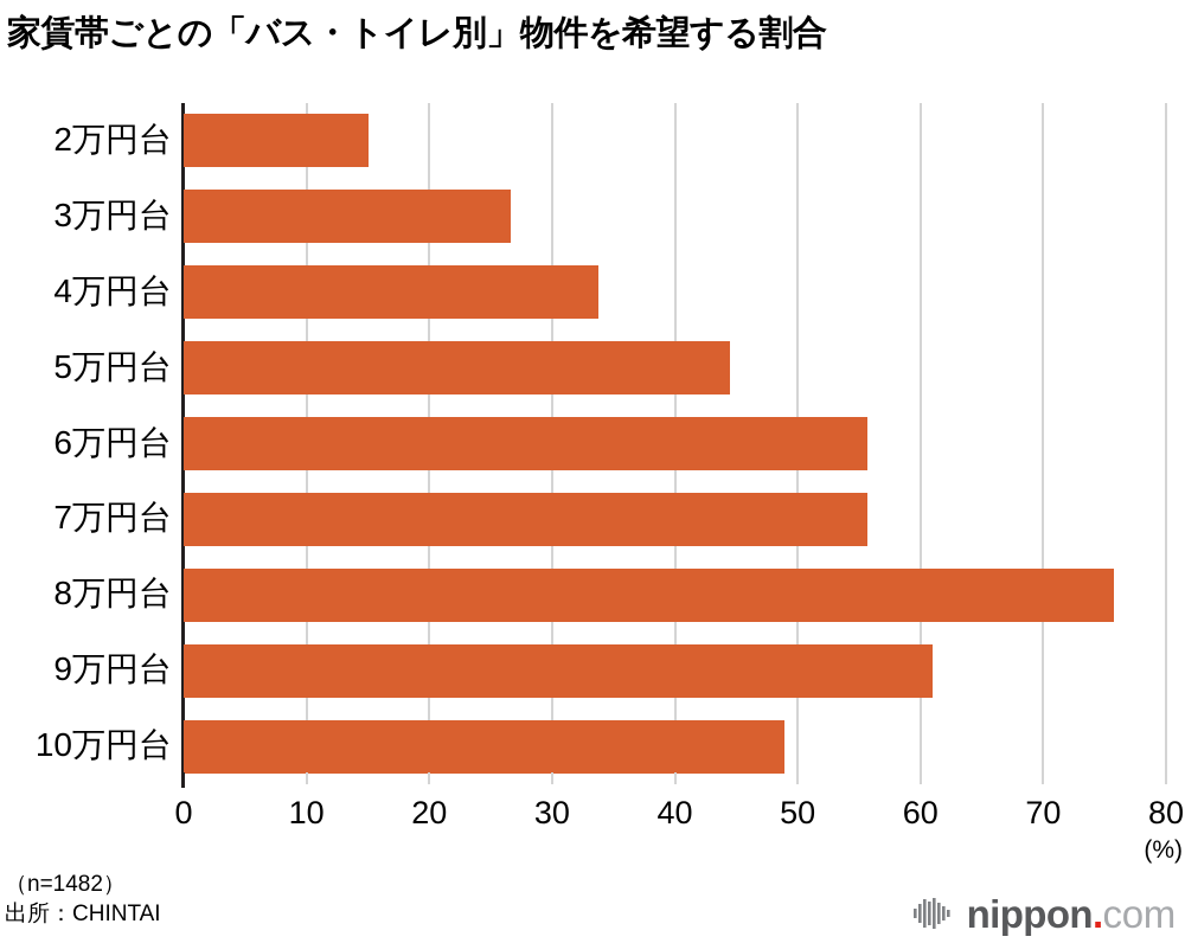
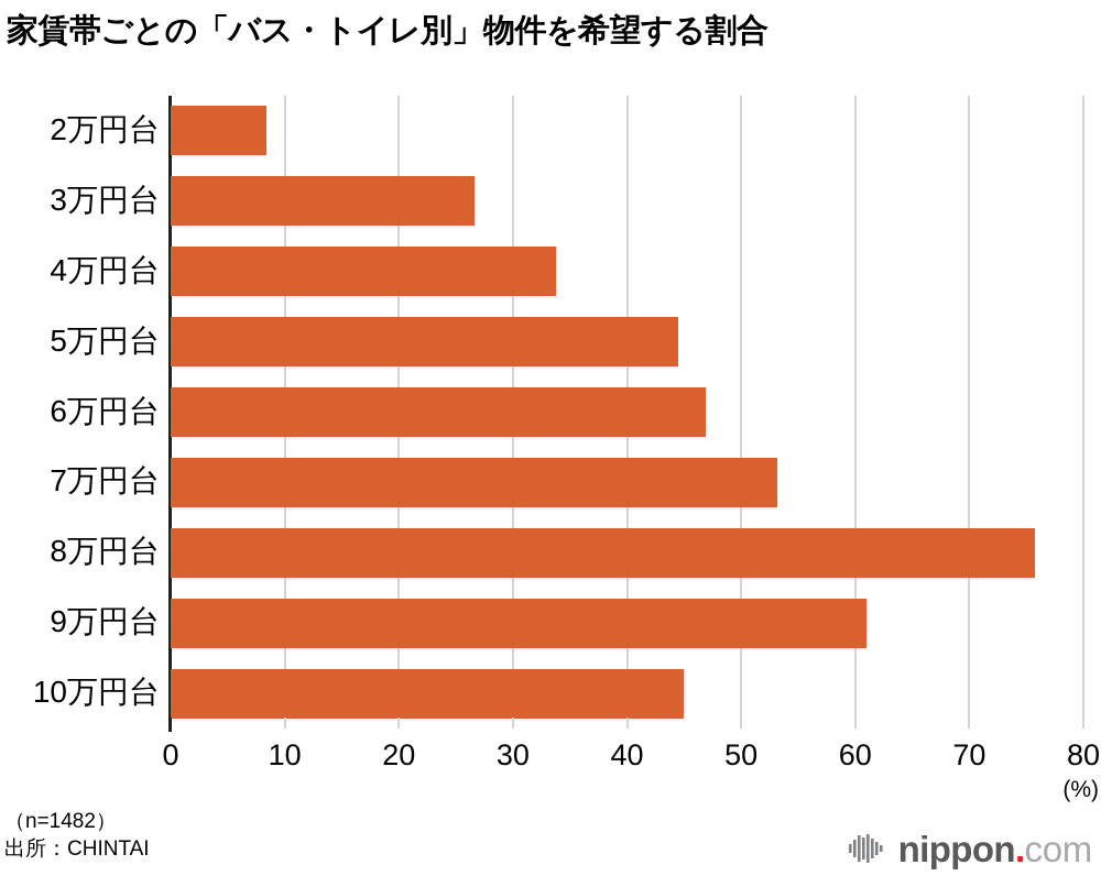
2万円台: 15.1 -> 8.4
6万円台: 55.7 -> 46.9
7万円台: 55.7 -> 53.2
10万円台: 48.9 -> 45.0
